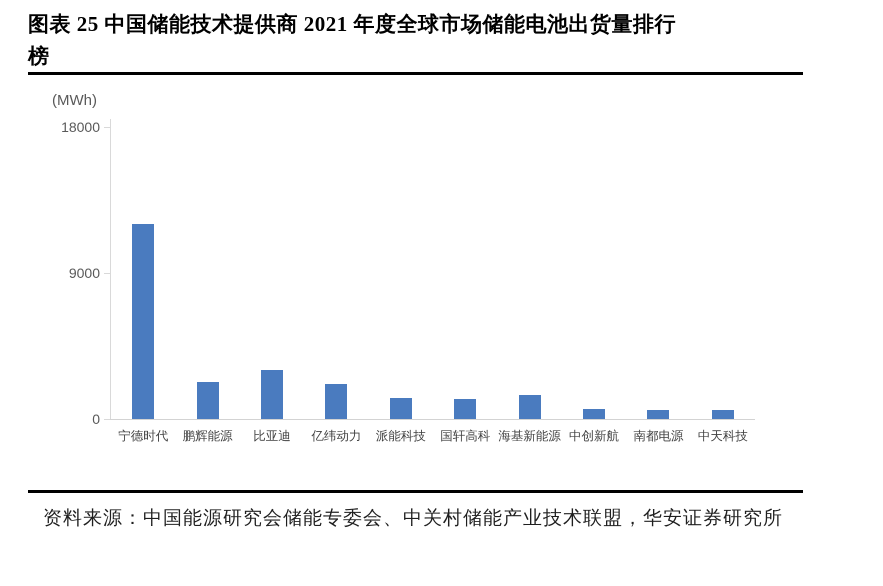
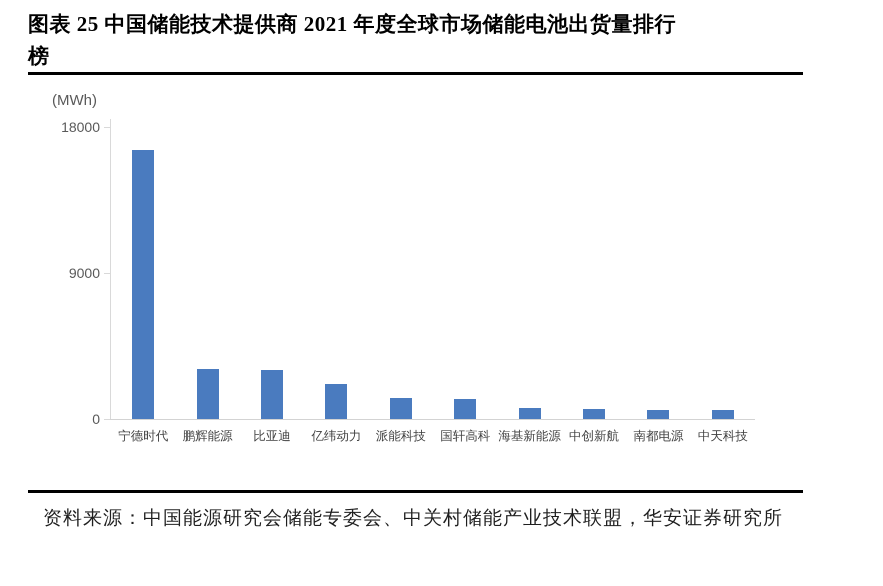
宁德时代: 12000 -> 16600
鹏辉能源: 2300 -> 3100
海基新能源: 1500 -> 700
